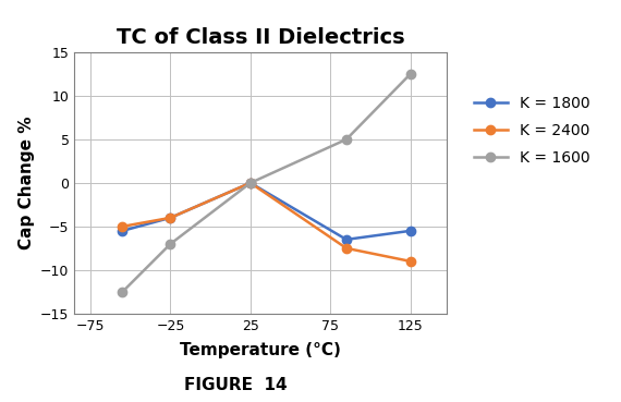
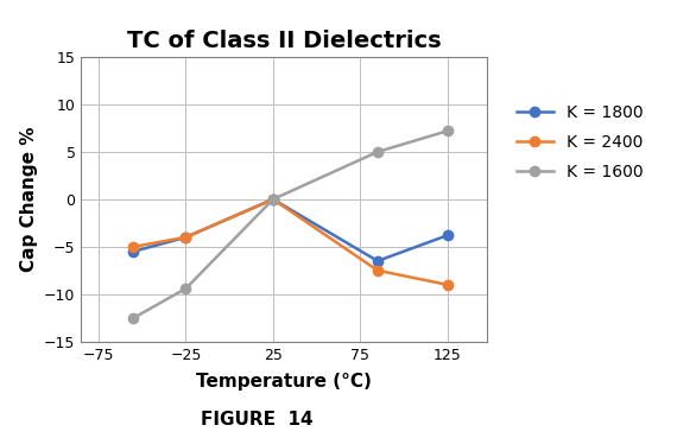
K = 1600/−25: -7.0 -> -9.4
K = 1800/125: -5.5 -> -3.8
K = 1600/125: 12.5 -> 7.2
